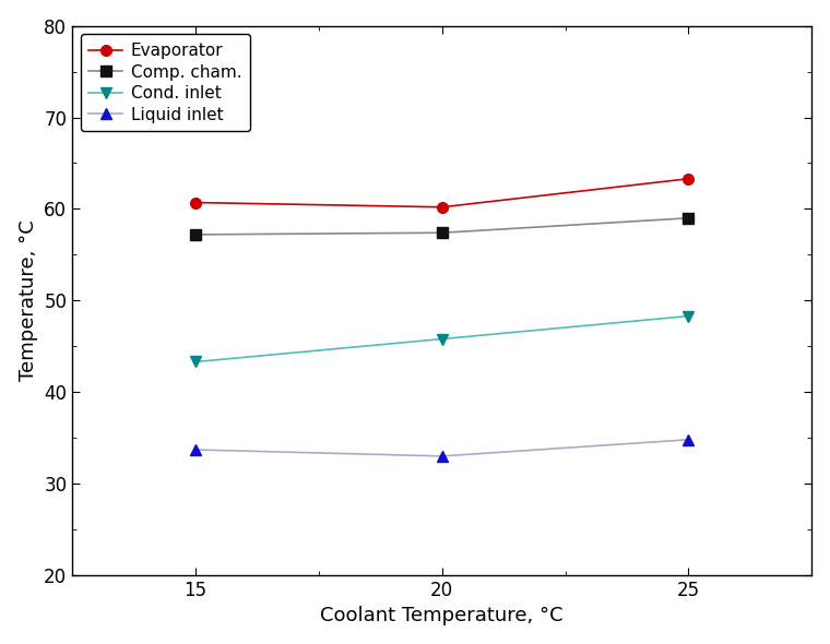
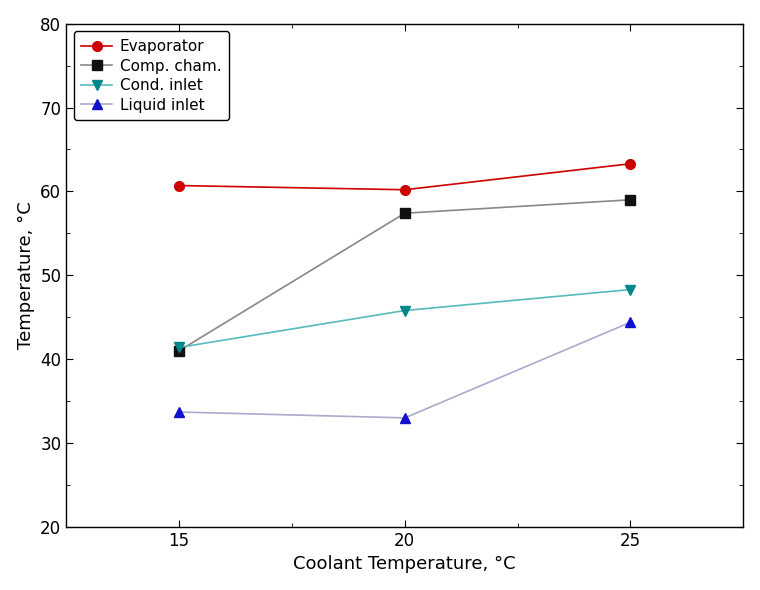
Comp. cham./15: 57.2 -> 41.0
Cond. inlet/15: 43.3 -> 41.4
Liquid inlet/25: 34.8 -> 44.4
